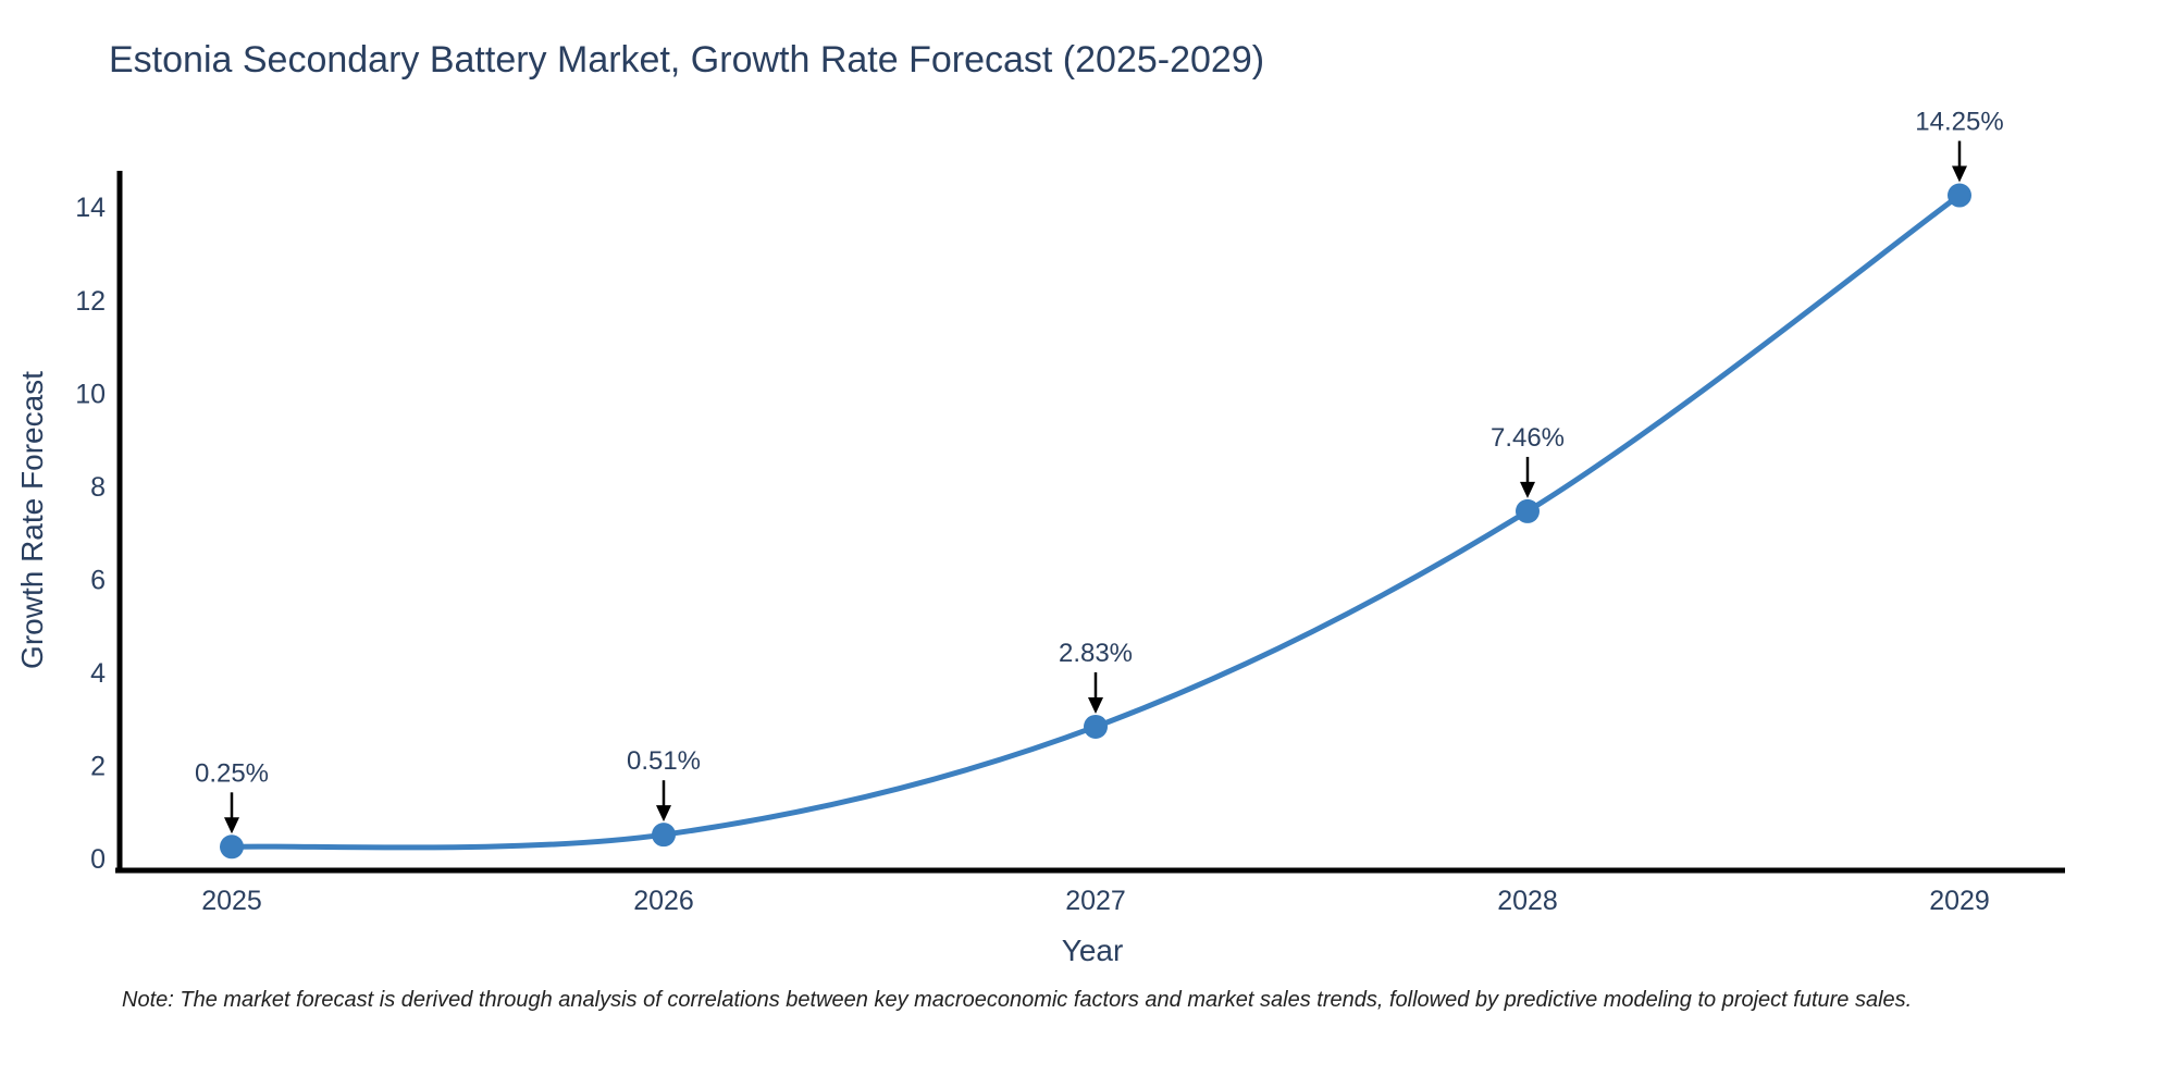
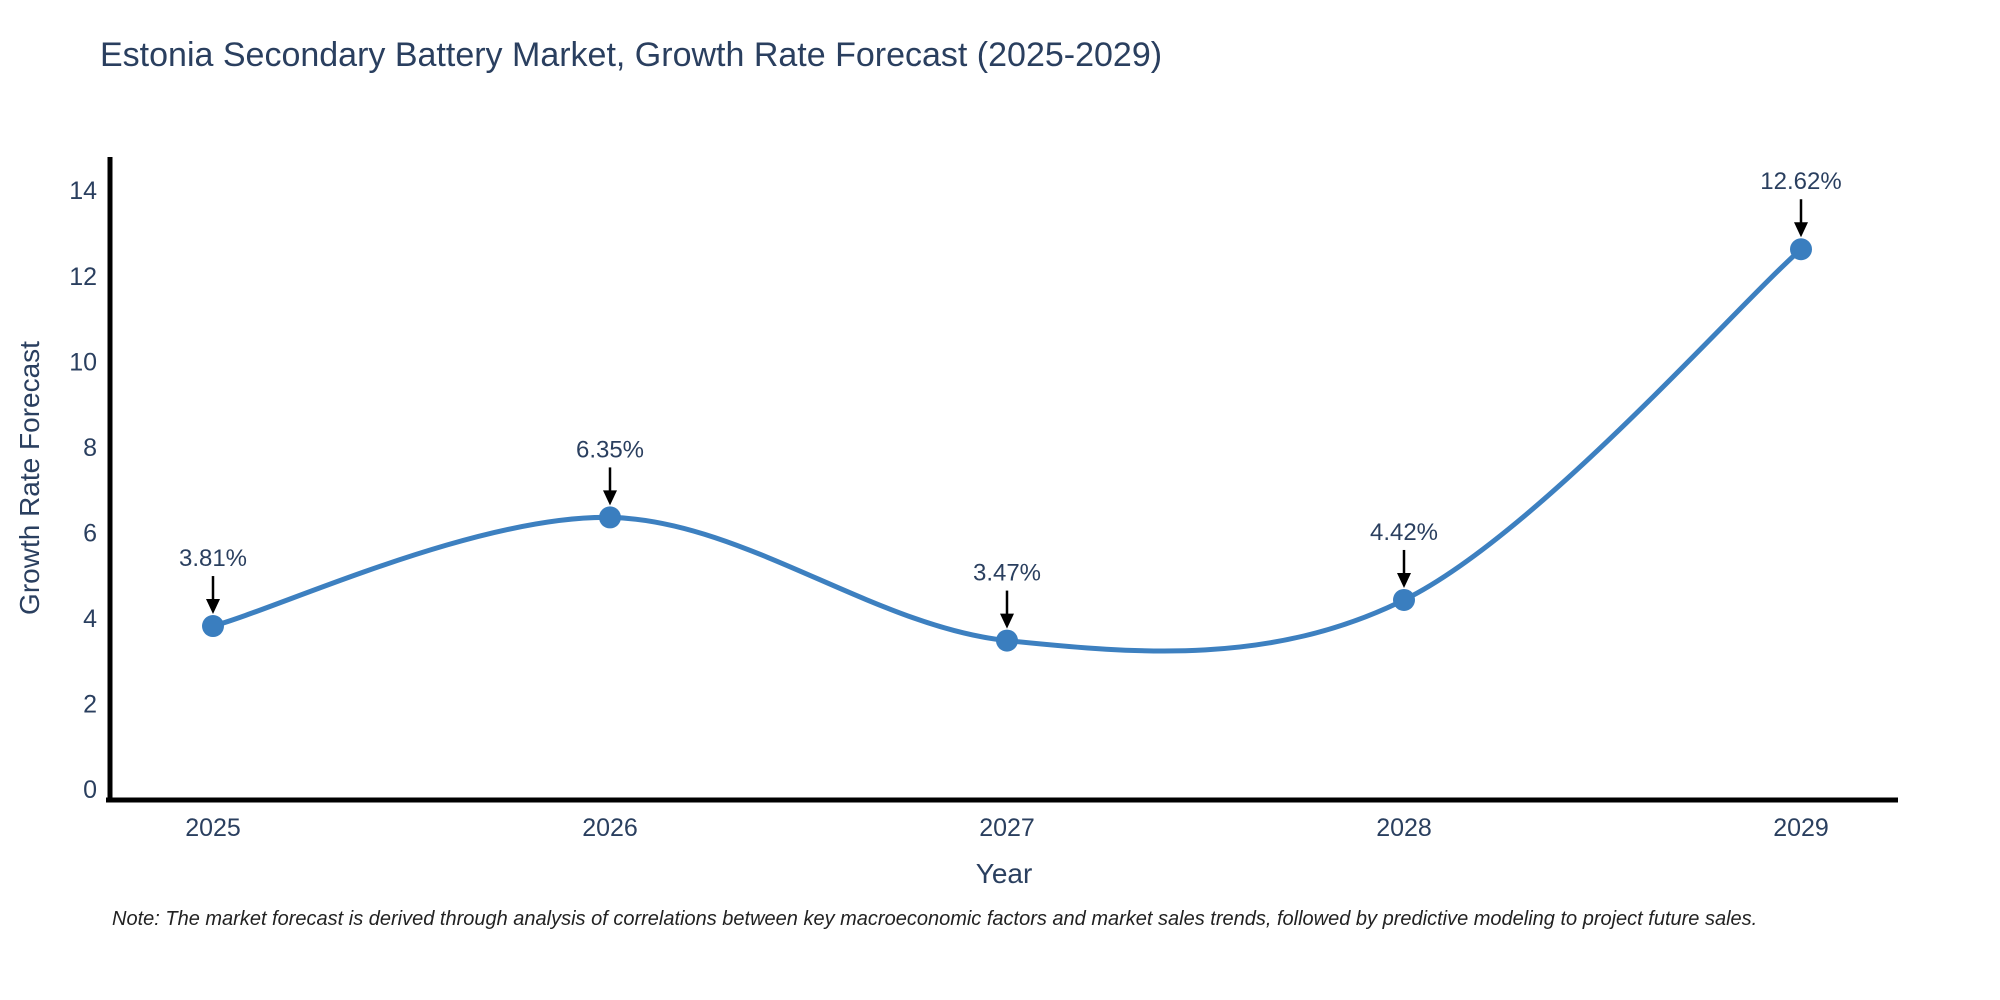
2025: 0.25% -> 3.81%
2026: 0.51% -> 6.35%
2027: 2.83% -> 3.47%
2028: 7.46% -> 4.42%
2029: 14.25% -> 12.62%
